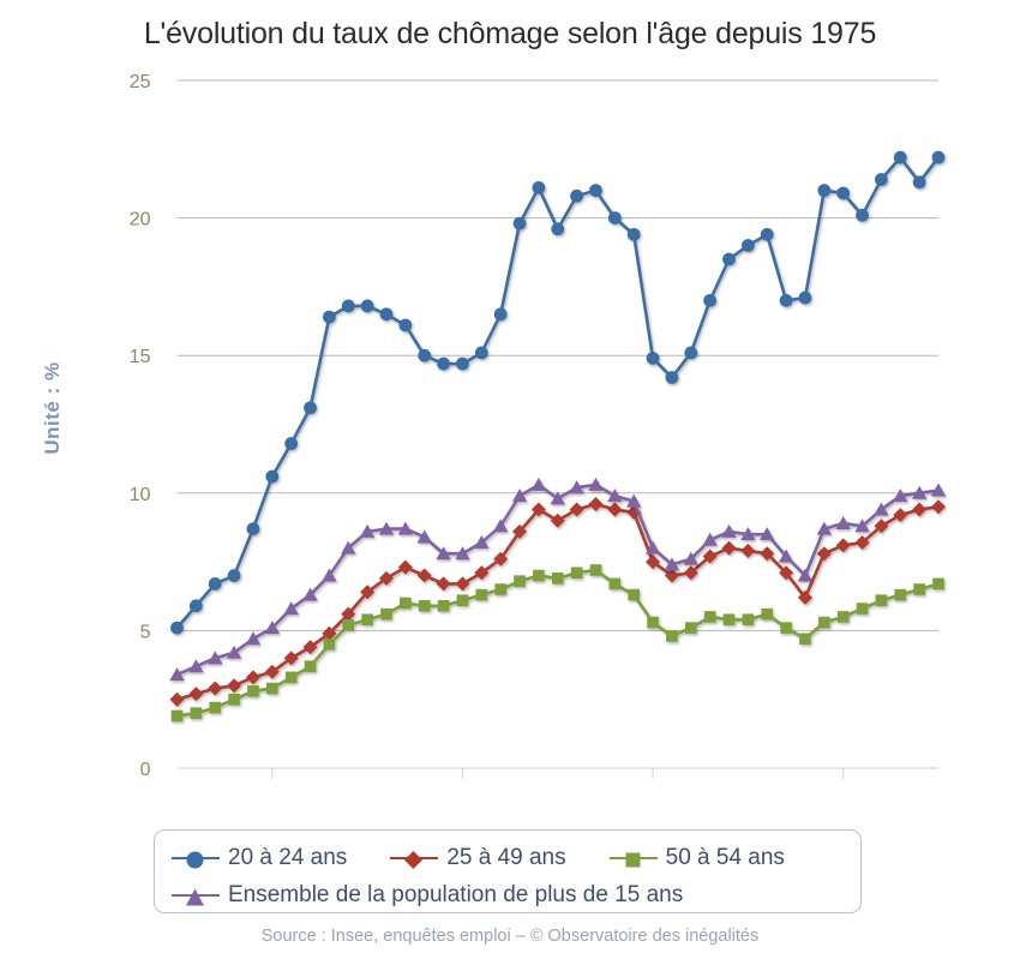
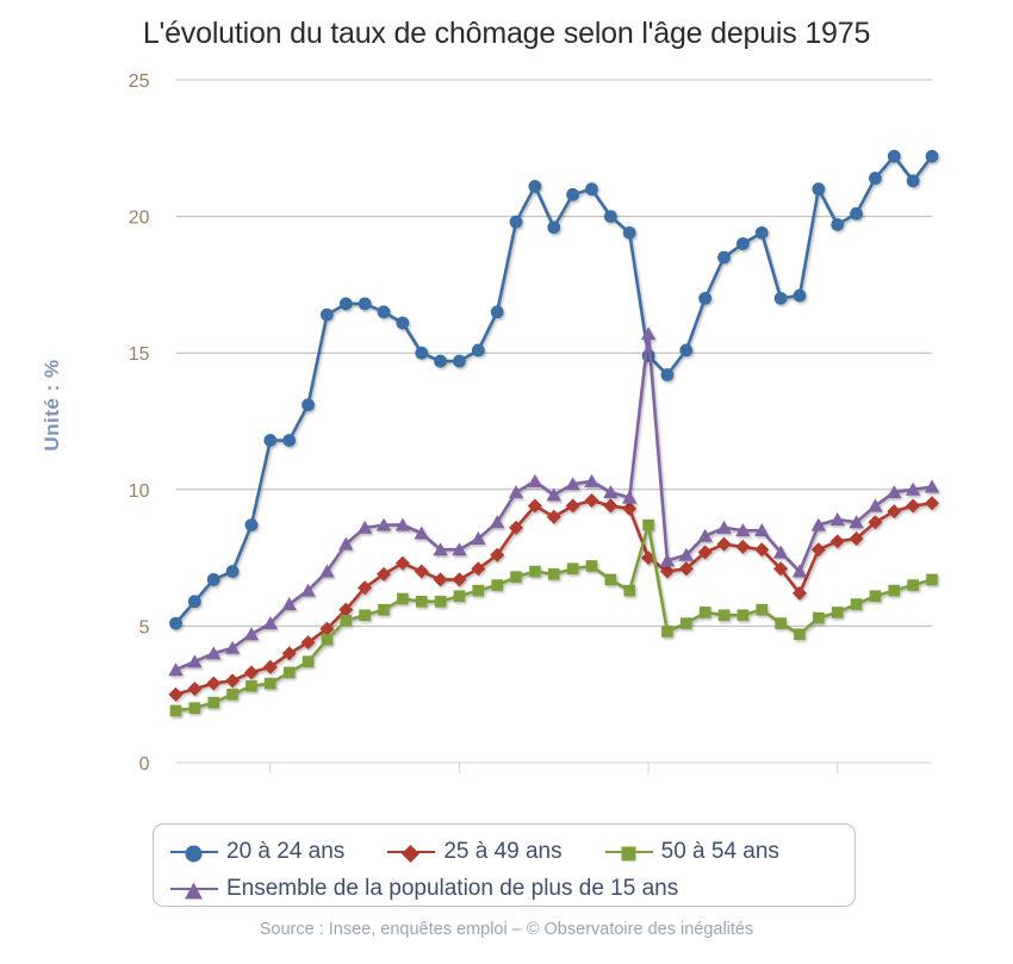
20 à 24 ans/1980: 10.6 -> 11.8
50 à 54 ans/2000: 5.3 -> 8.7
Ensemble de la population de plus de 15 ans/2000: 8.0 -> 15.7
20 à 24 ans/2010: 20.9 -> 19.7
